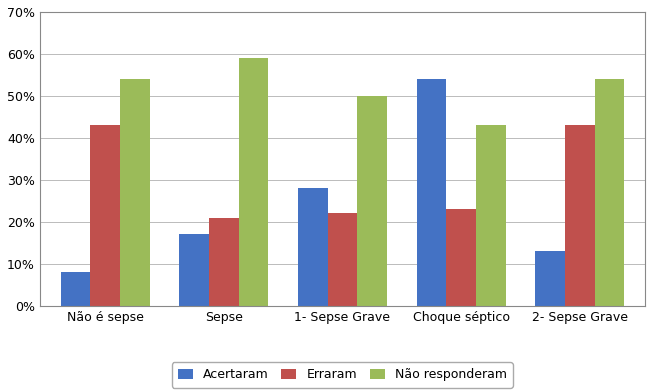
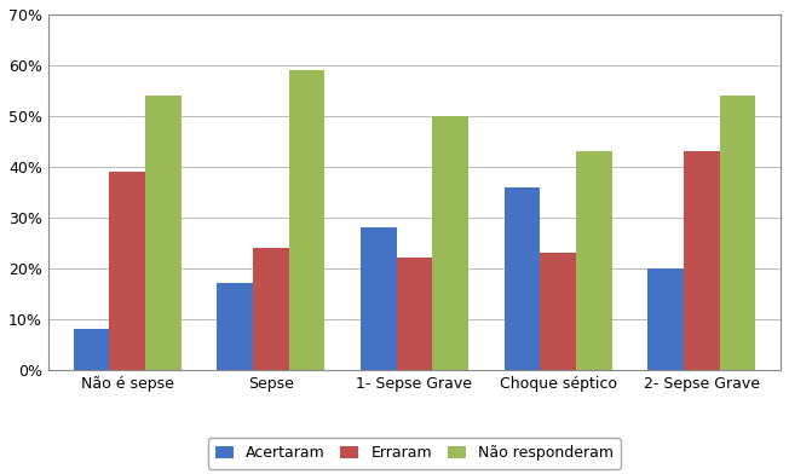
Erraram/Não é sepse: 43% -> 39%
Erraram/Sepse: 21% -> 24%
Acertaram/Choque séptico: 54% -> 36%
Acertaram/2- Sepse Grave: 13% -> 20%
